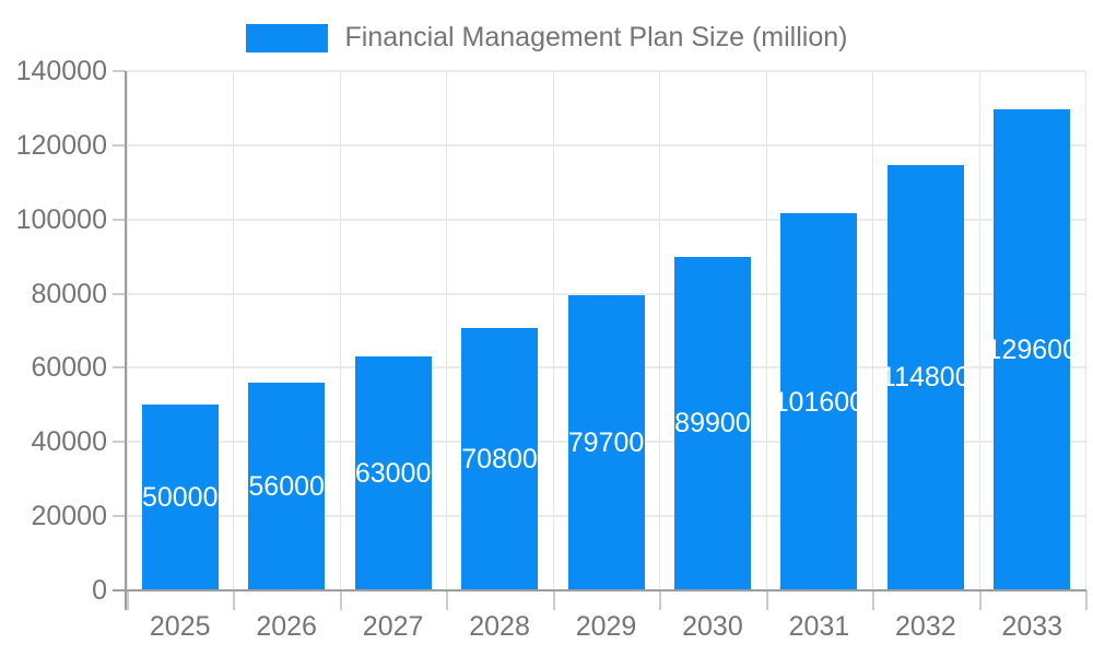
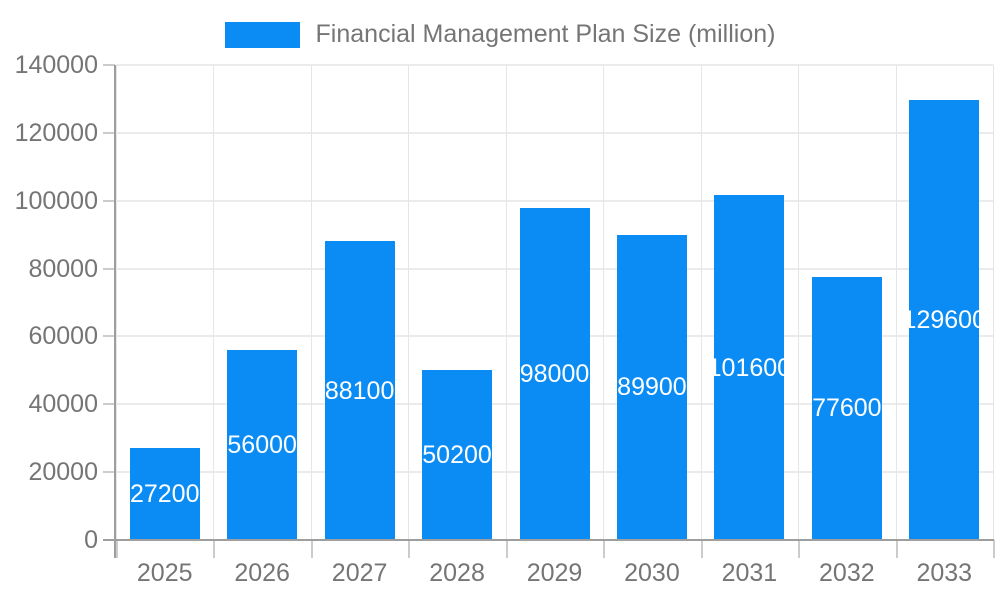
2025: 50000 -> 27200
2027: 63000 -> 88100
2028: 70800 -> 50200
2029: 79700 -> 98000
2032: 114800 -> 77600
